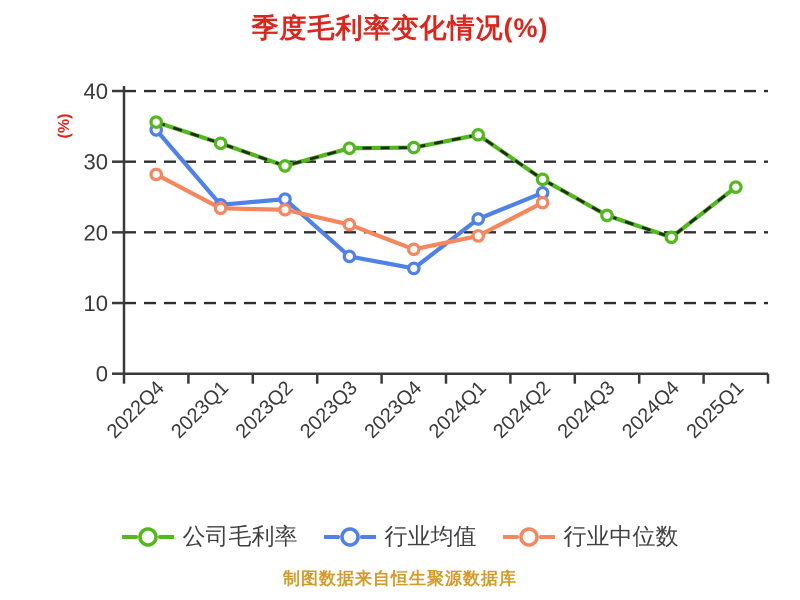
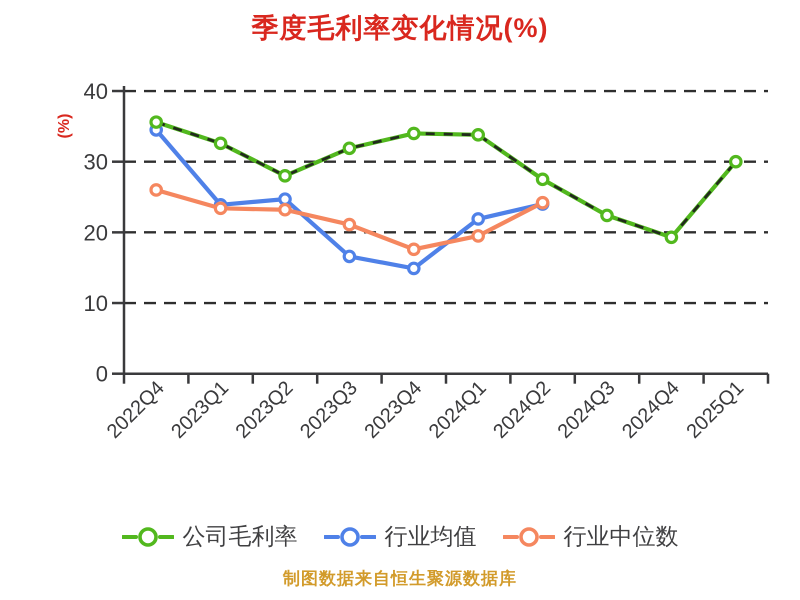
行业中位数/2022Q4: 28 -> 26
公司毛利率/2023Q2: 29 -> 28
公司毛利率/2023Q4: 32 -> 34
行业均值/2024Q2: 26 -> 24
公司毛利率/2025Q1: 26 -> 30
